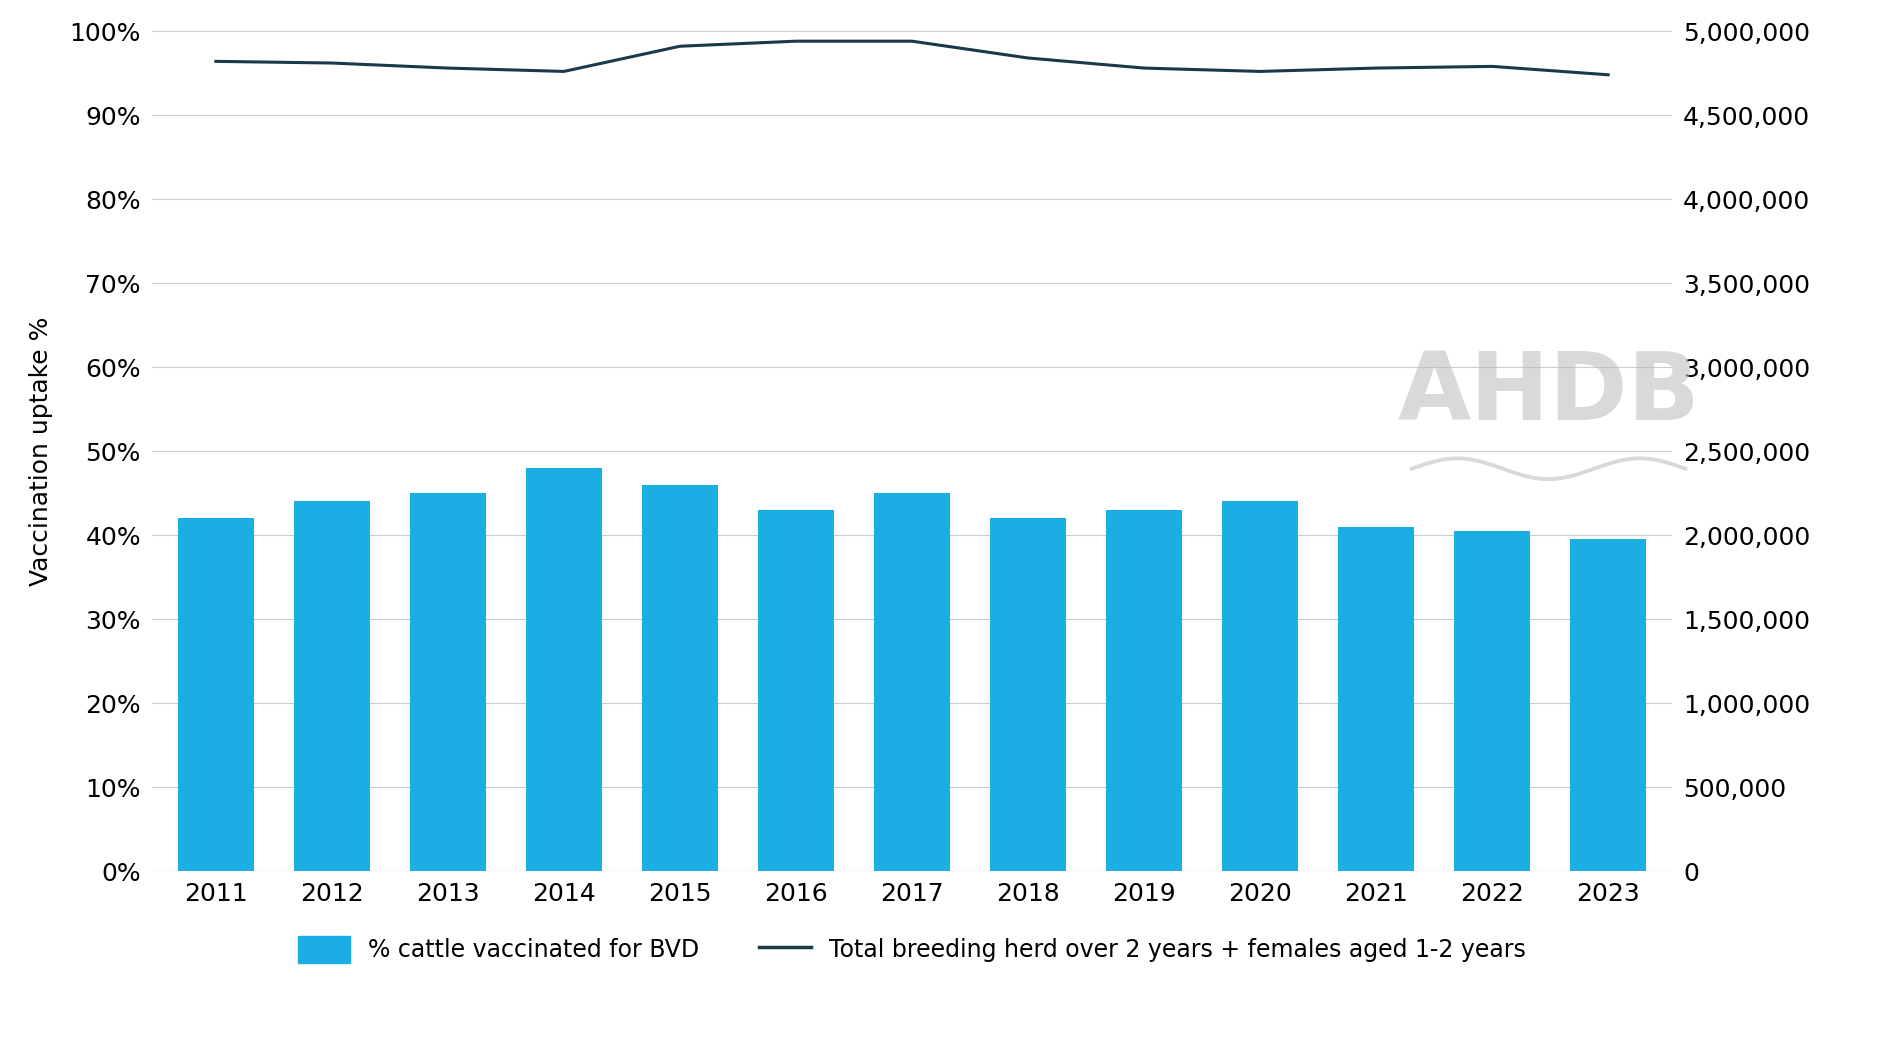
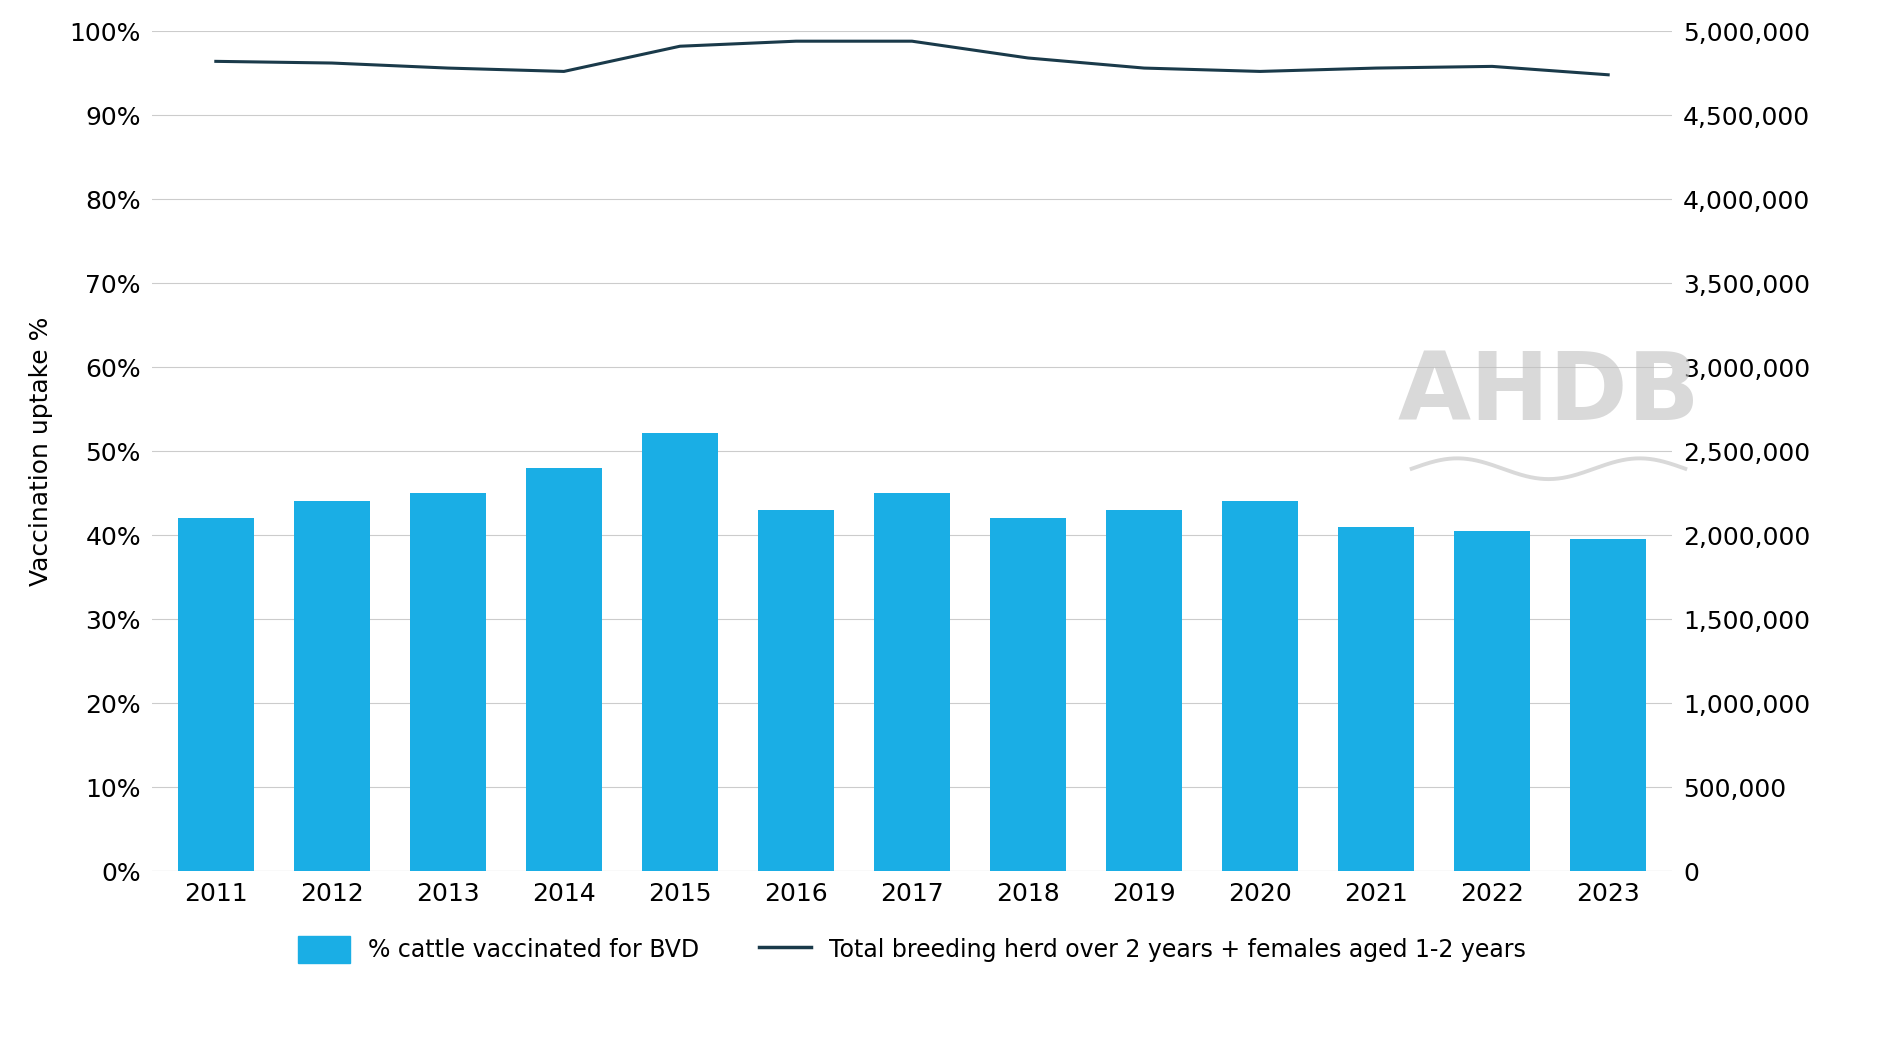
% cattle vaccinated for BVD/2015: 46.0% -> 52.2%
